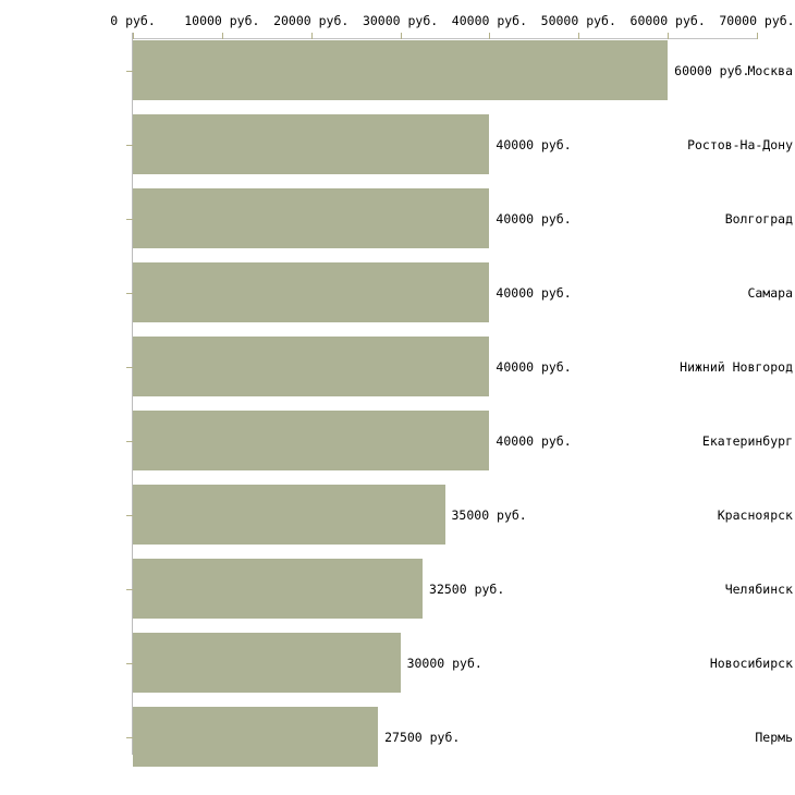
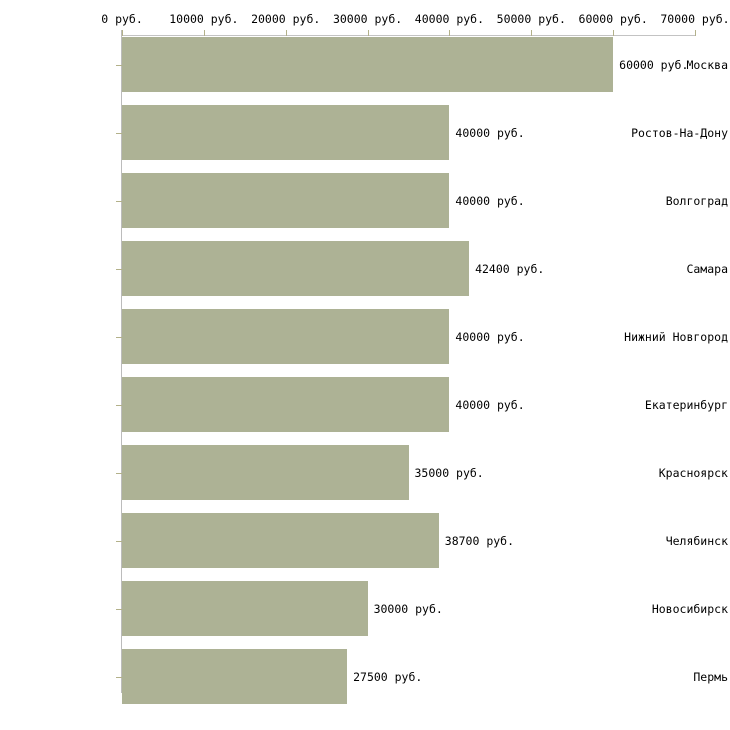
Самара: 40000 -> 42400
Челябинск: 32500 -> 38700
